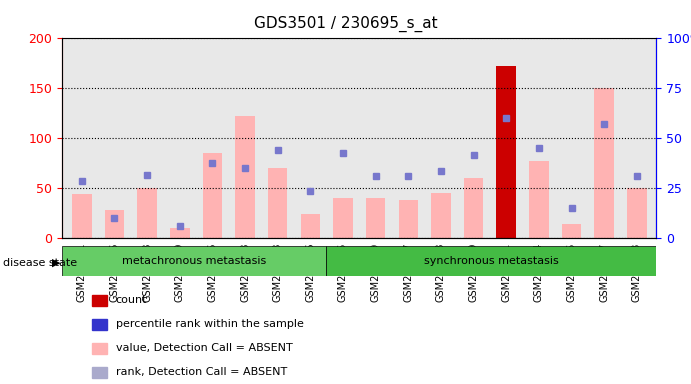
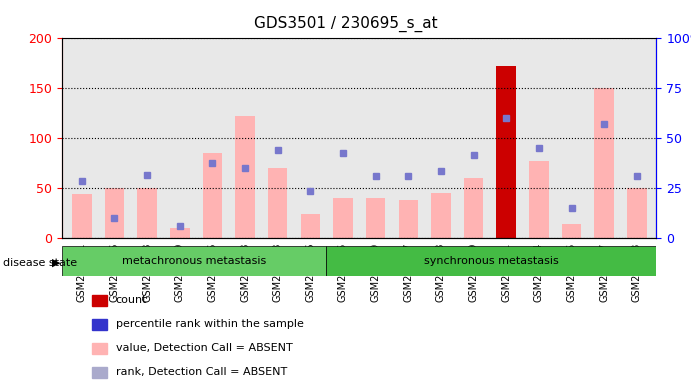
GSM277236: 28 -> 50
